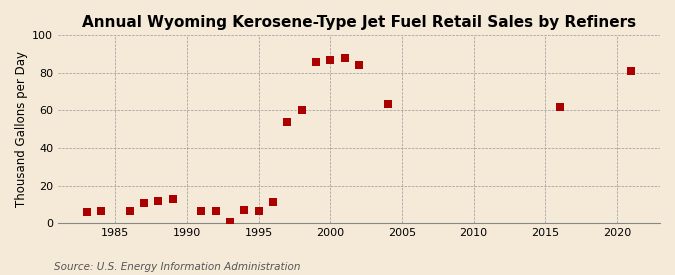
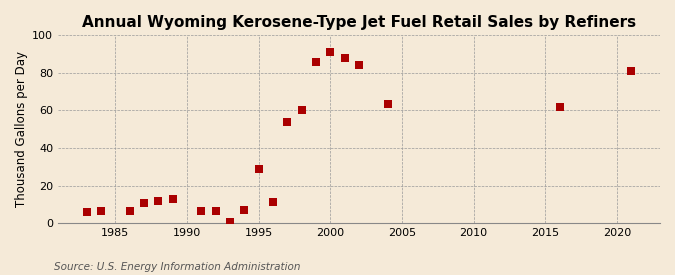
1995: 6 -> 29
2000: 87 -> 91
